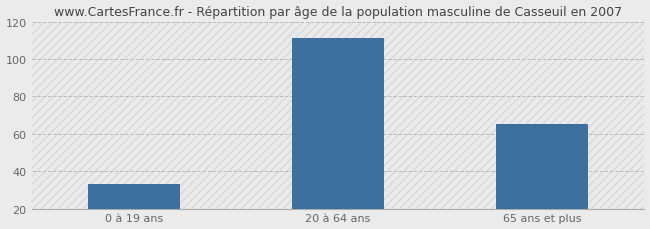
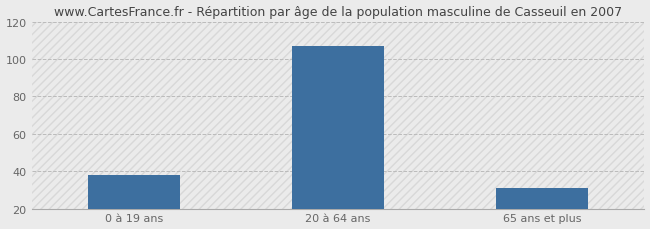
0 à 19 ans: 33 -> 38
20 à 64 ans: 111 -> 107
65 ans et plus: 65 -> 31
